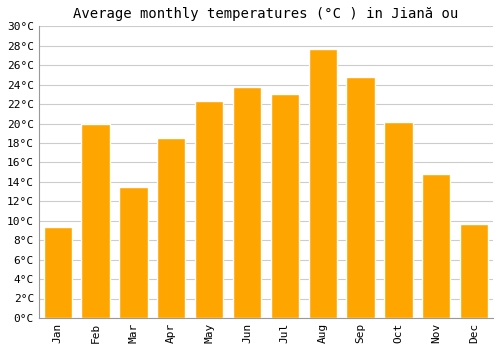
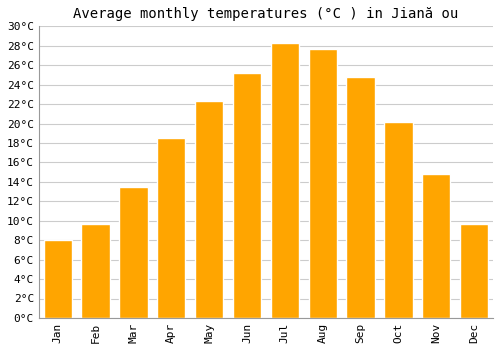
Jan: 9.4°C -> 8.0°C
Feb: 20.0°C -> 9.7°C
Jun: 23.8°C -> 25.2°C
Jul: 23.0°C -> 28.3°C
